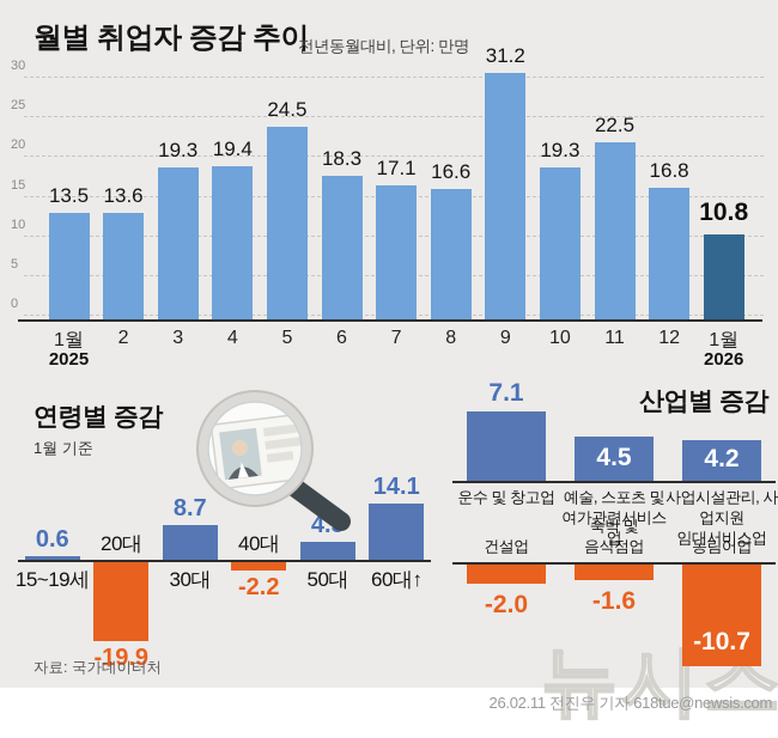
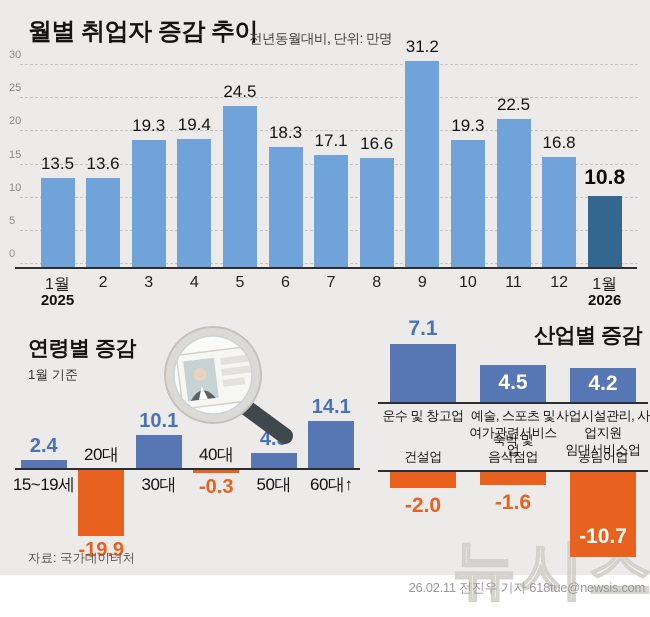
연령별 증감/15~19세: 0.6 -> 2.4
연령별 증감/30대: 8.7 -> 10.1
연령별 증감/40대: -2.2 -> -0.3
